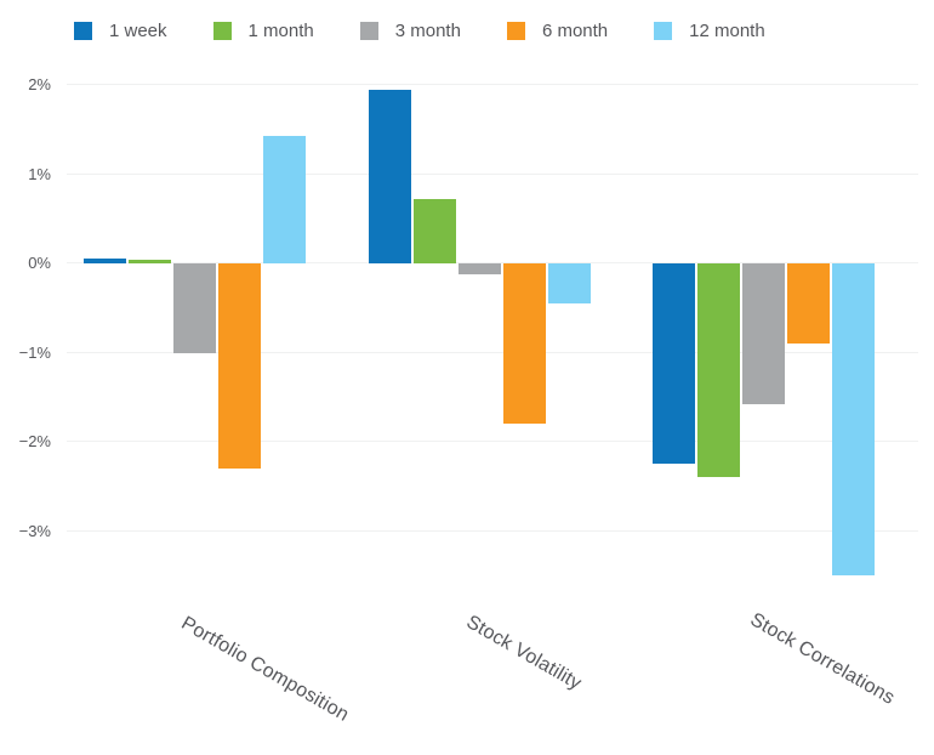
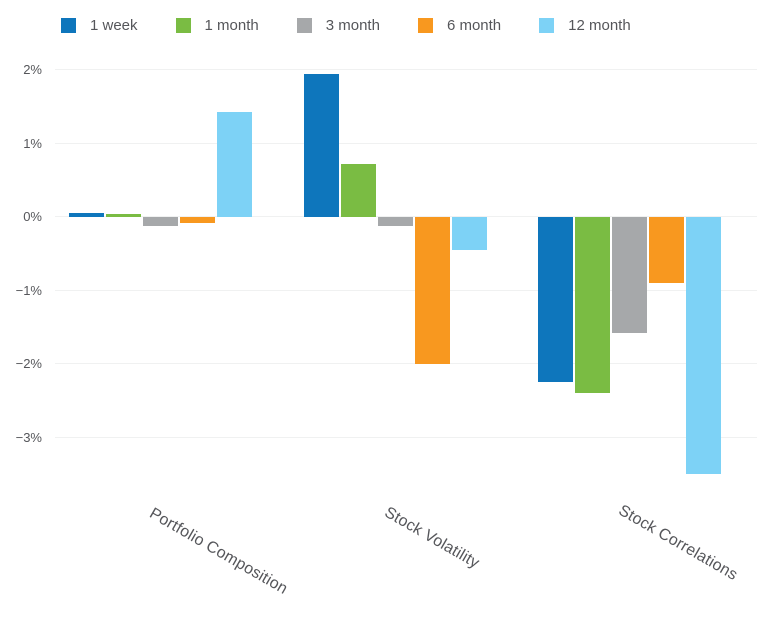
3 month/Portfolio Composition: -1.0% -> -0.1%
6 month/Portfolio Composition: -2.3% -> -0.1%
6 month/Stock Volatility: -1.8% -> -2.0%
